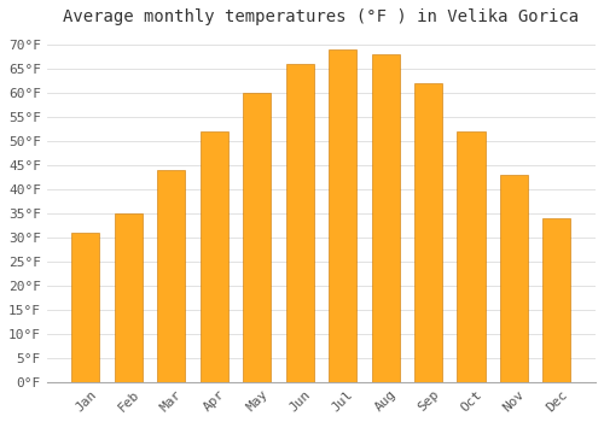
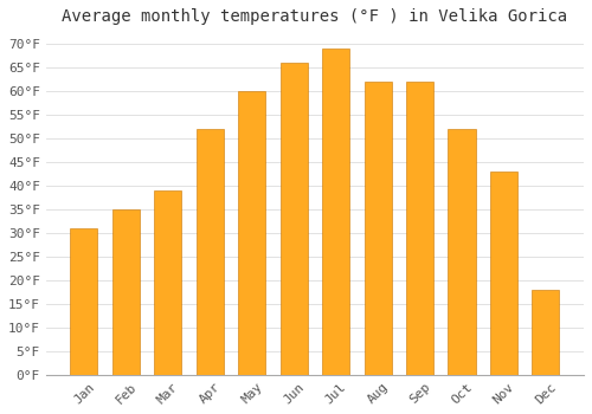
Mar: 44°F -> 39°F
Aug: 68°F -> 62°F
Dec: 34°F -> 18°F
